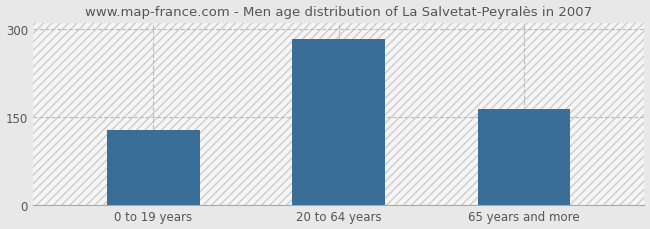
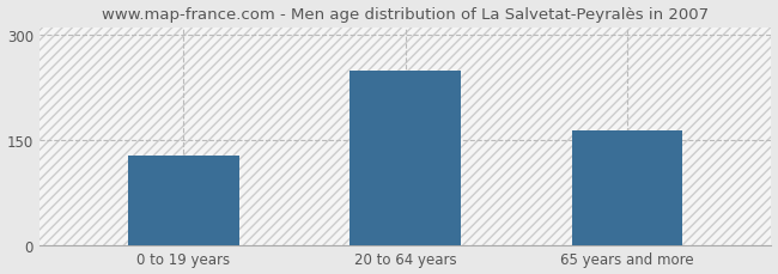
20 to 64 years: 283 -> 248
